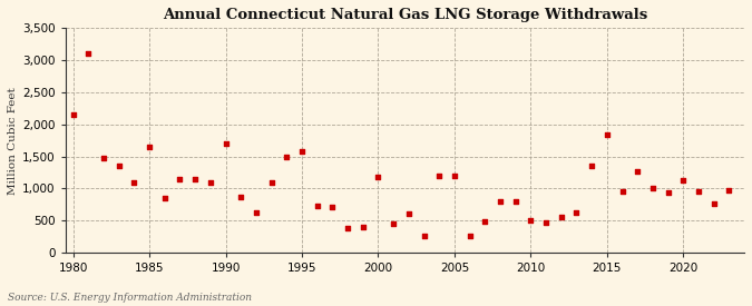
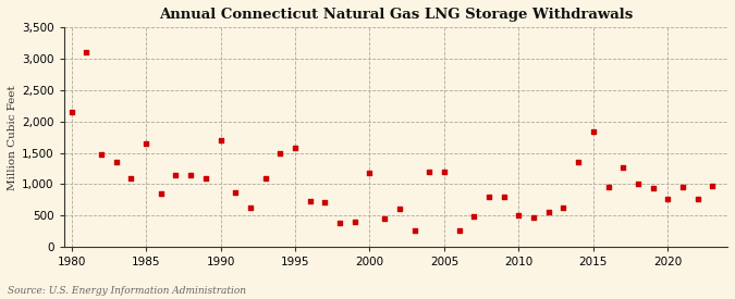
2020: 1,120 -> 760
